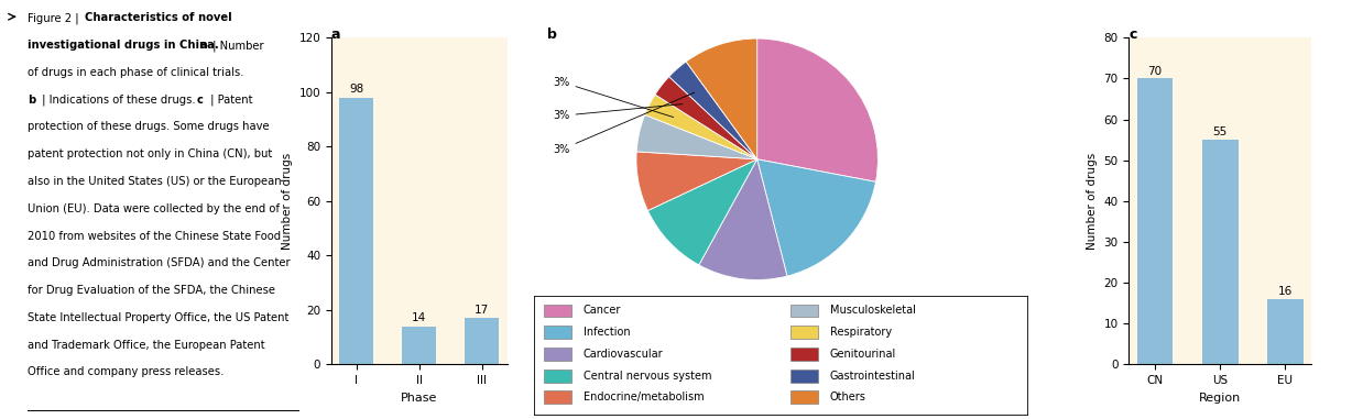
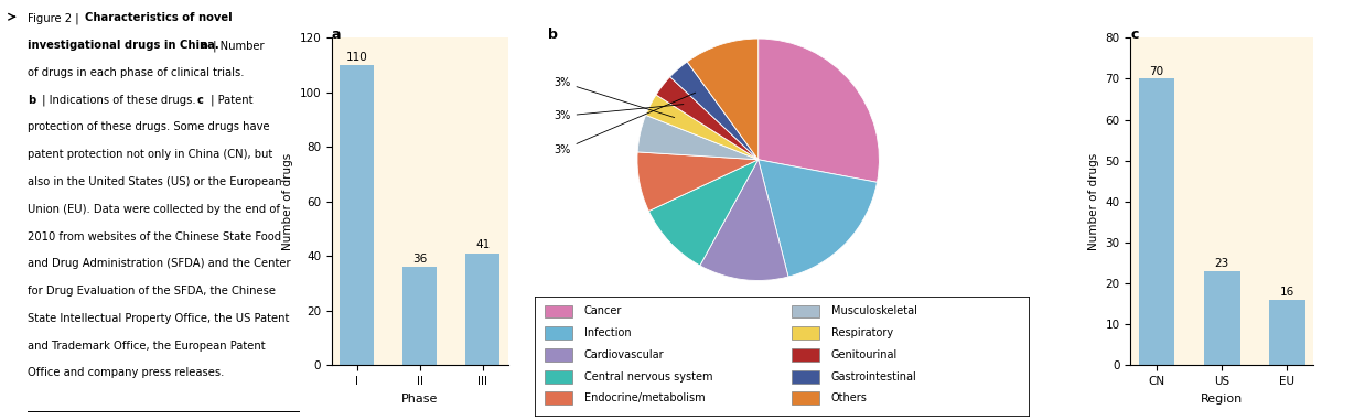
I: 98 -> 110
II: 14 -> 36
III: 17 -> 41
US: 55 -> 23
